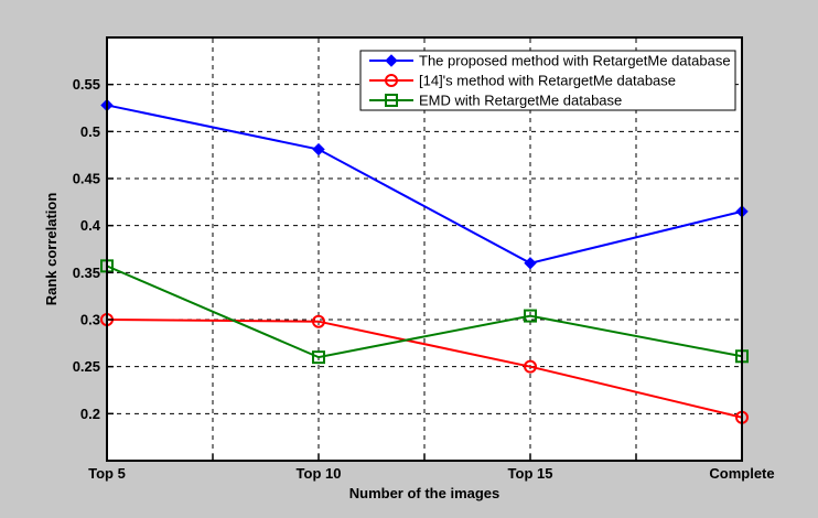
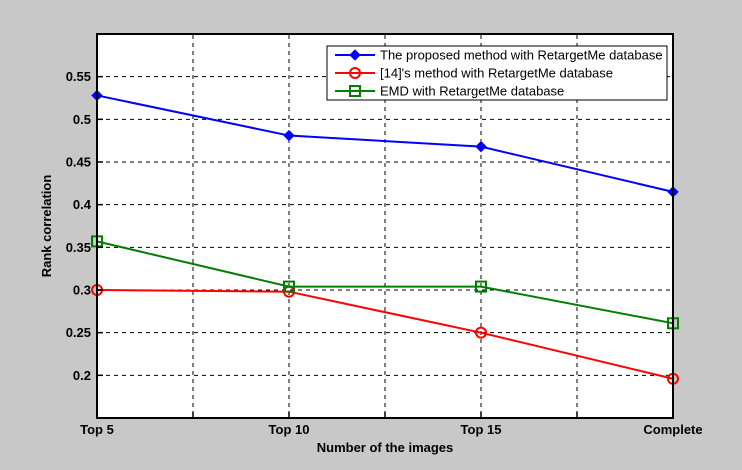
EMD with RetargetMe database/Top 10: 0.26 -> 0.30
The proposed method with RetargetMe database/Top 15: 0.36 -> 0.47
